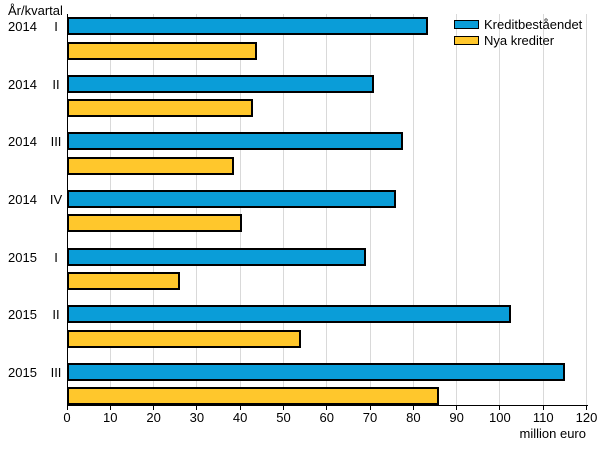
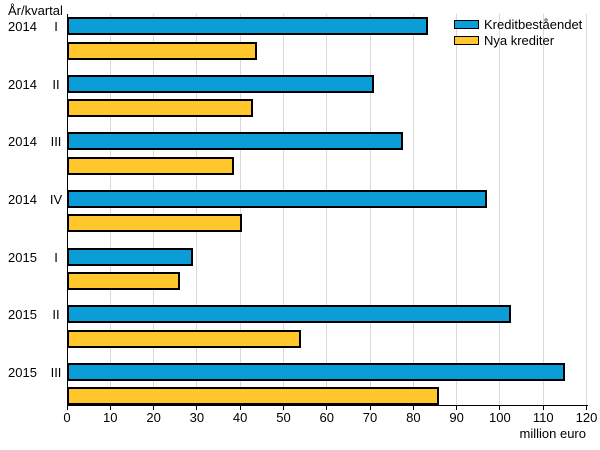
Kreditbeståendet/2014 IV: 76 -> 97
Kreditbeståendet/2015 I: 69 -> 29
